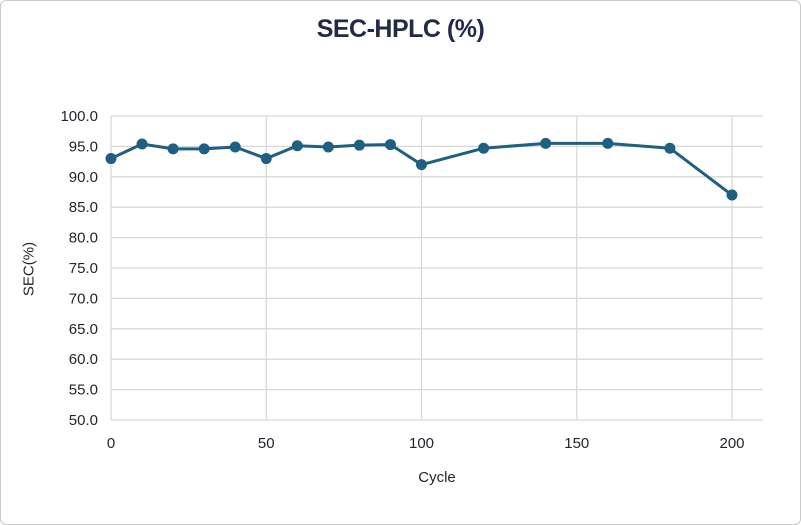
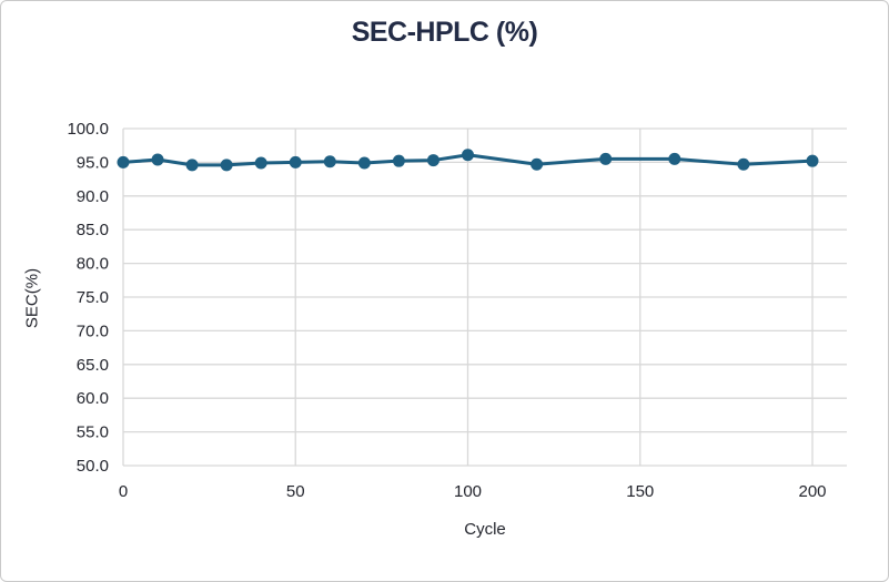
0: 93 -> 95
50: 93 -> 95
100: 92 -> 96
200: 87 -> 95
